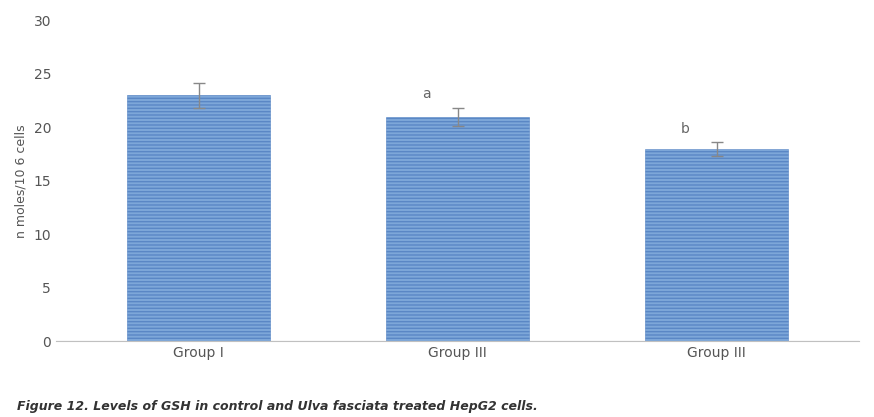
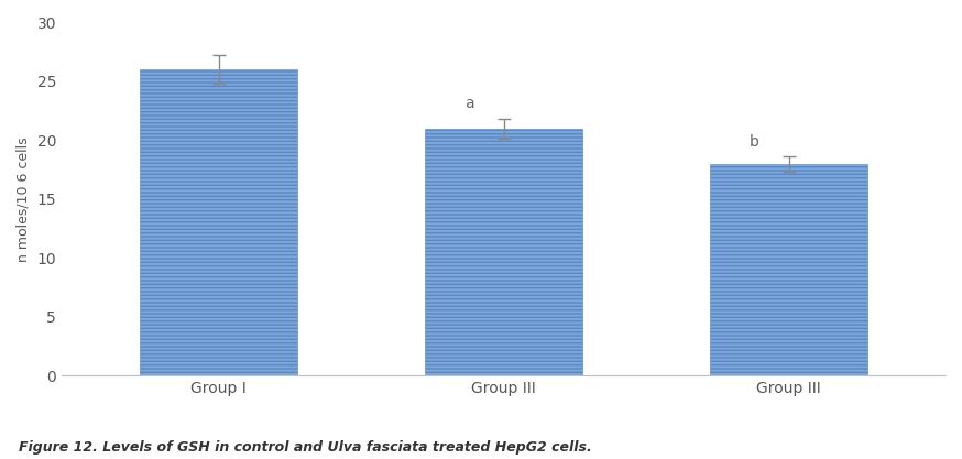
Group I: 23 -> 26
